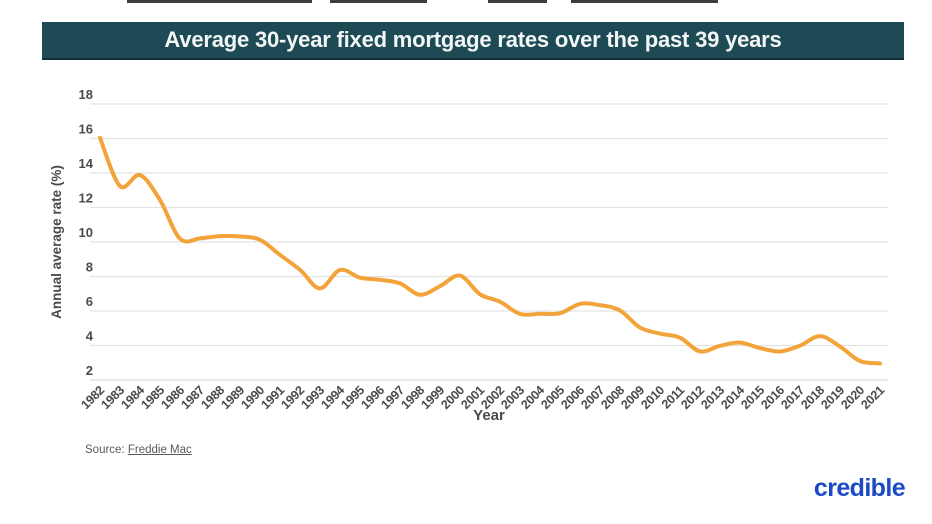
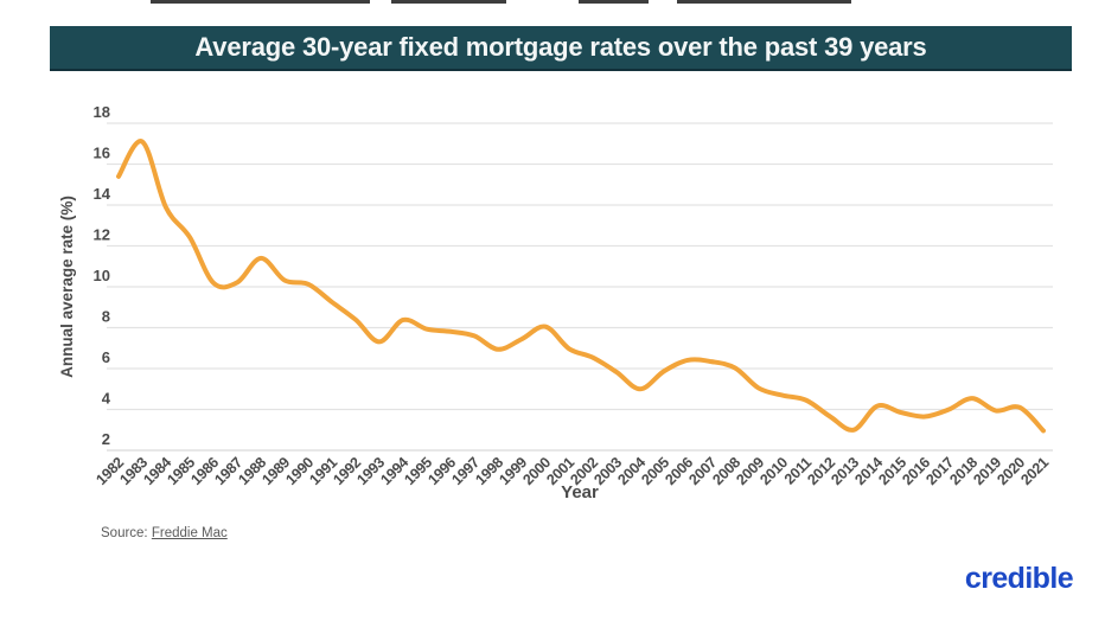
1982: 16.0 -> 15.4
1983: 13.2 -> 17.1
1988: 10.3 -> 11.4
2004: 5.8 -> 5.0
2013: 4.0 -> 3.0
2020: 3.1 -> 4.1
